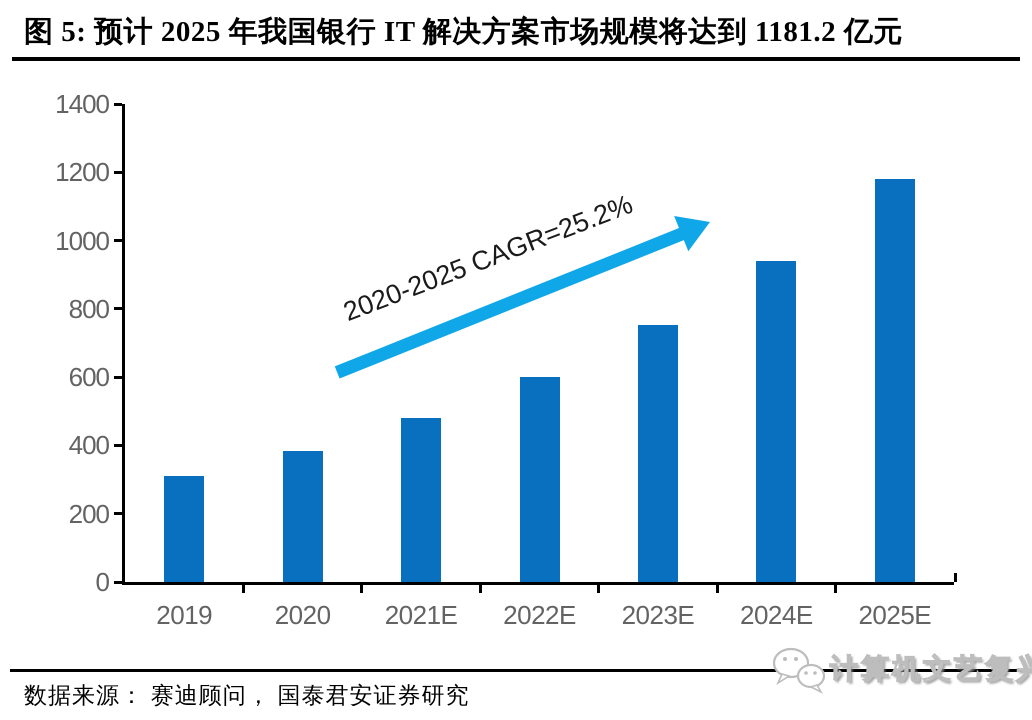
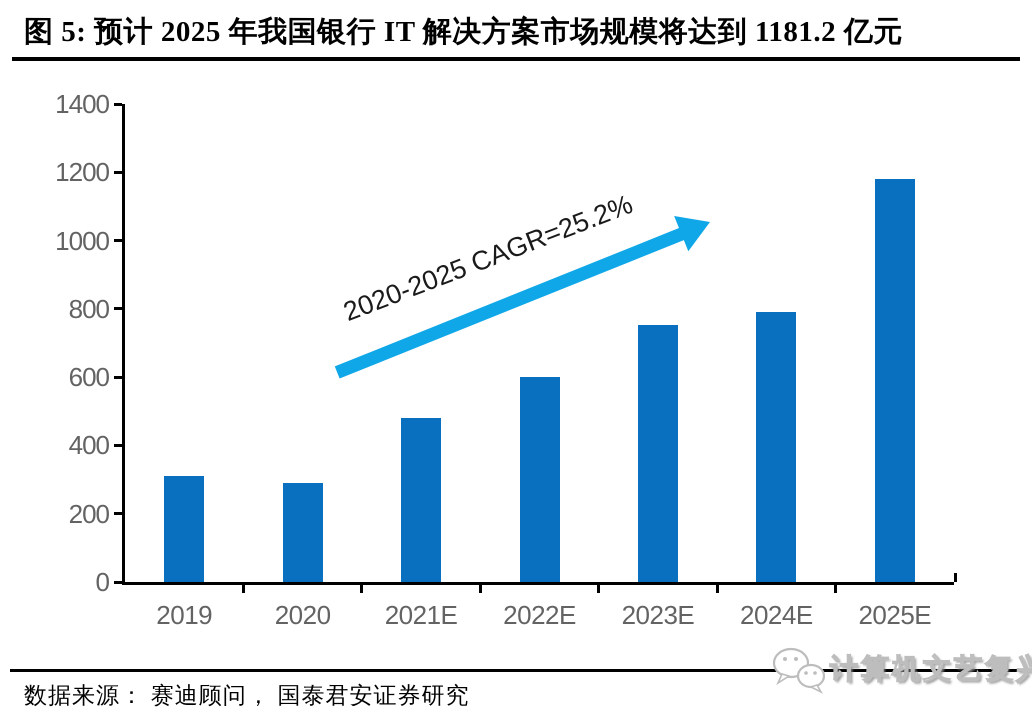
2020: 380 -> 290
2024E: 940 -> 790
